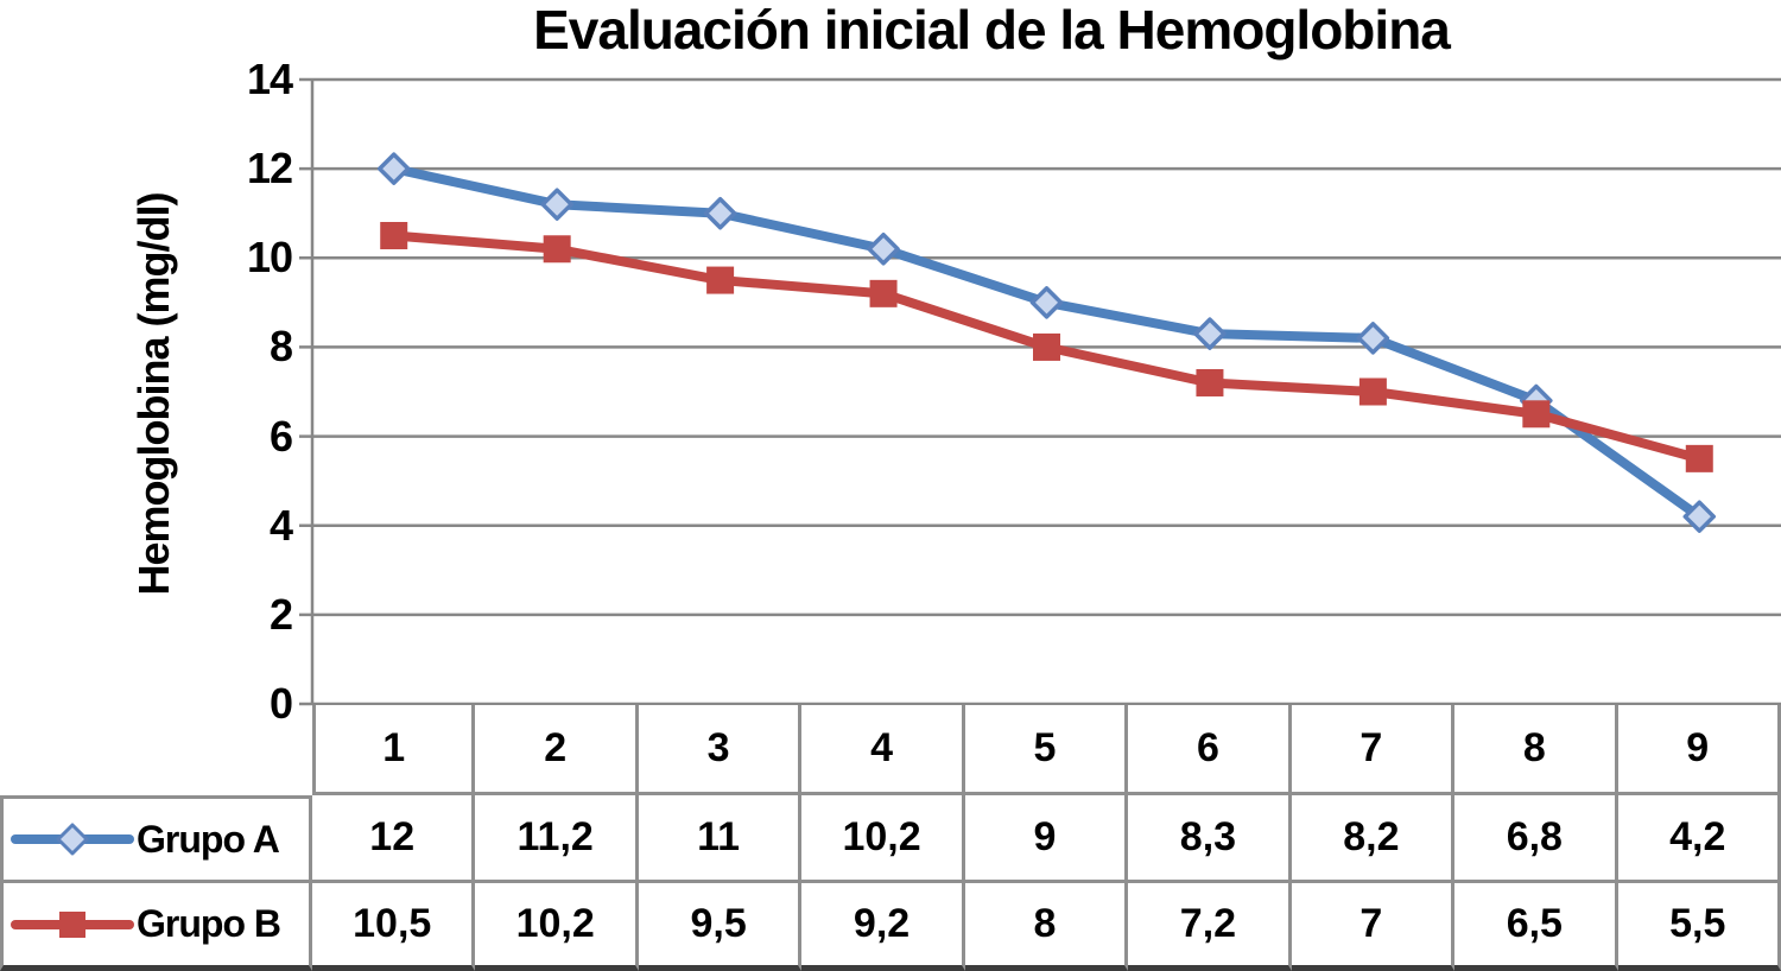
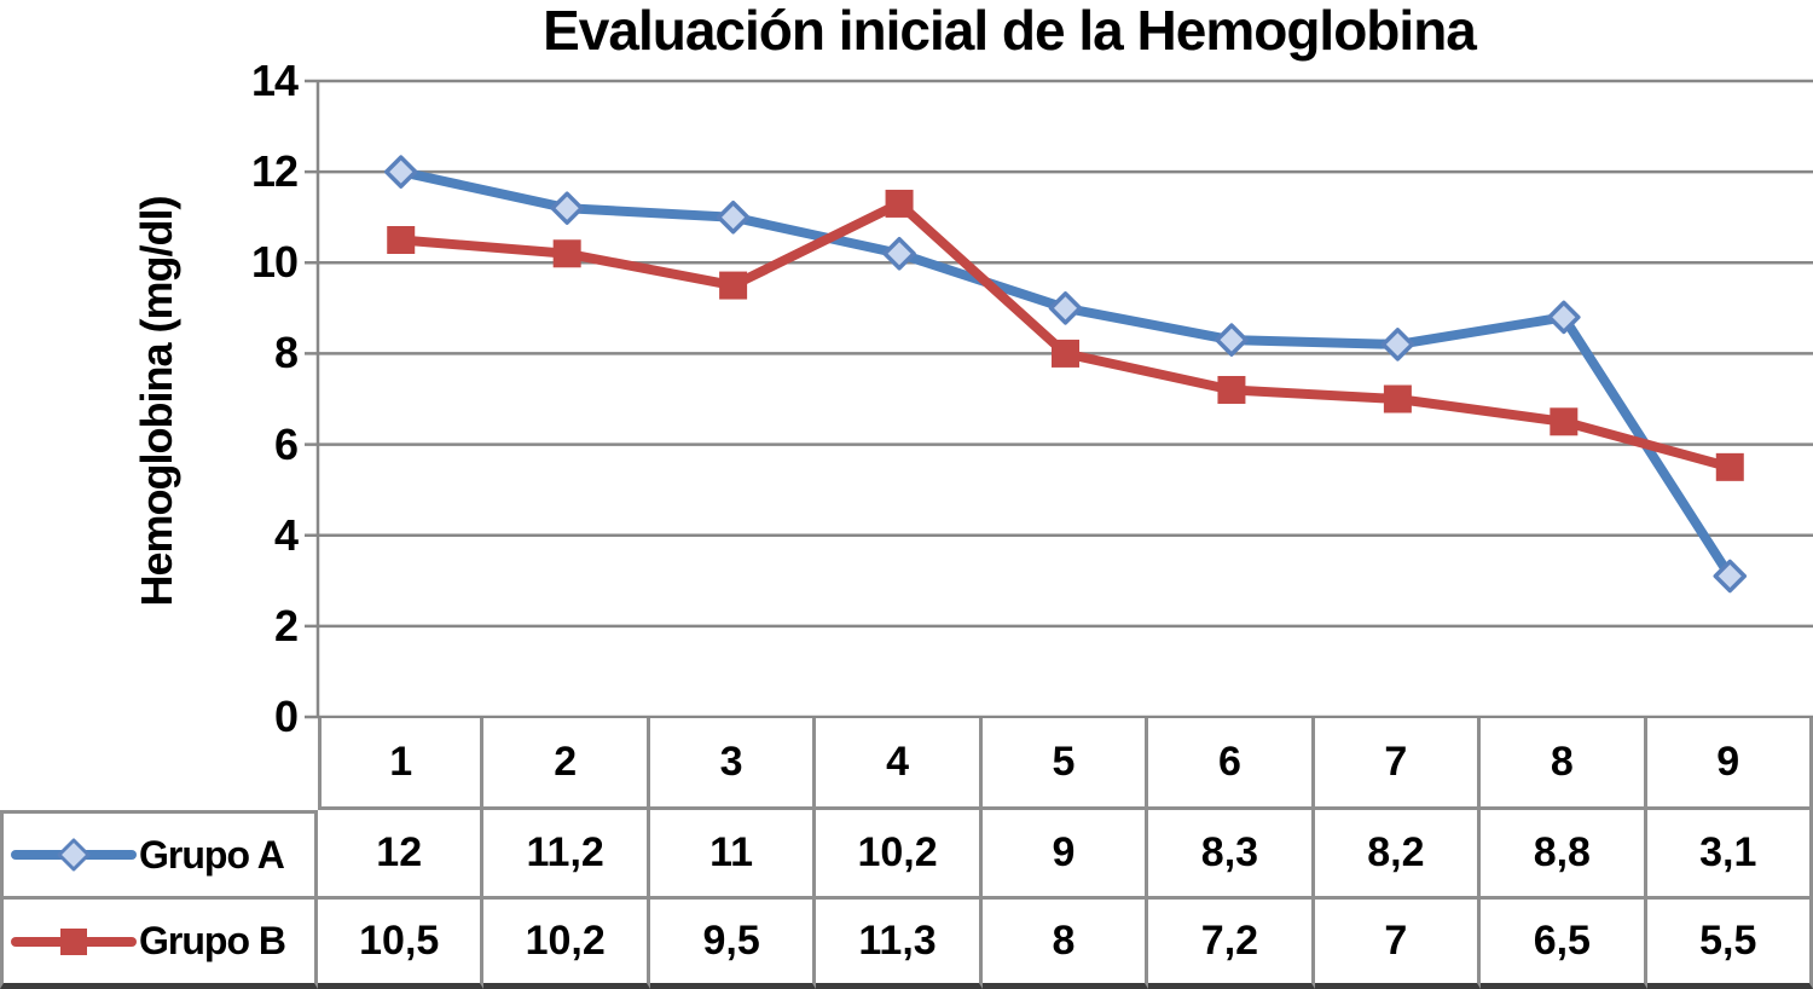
Grupo B/4: 9,2 -> 11,3
Grupo A/8: 6,8 -> 8,8
Grupo A/9: 4,2 -> 3,1
